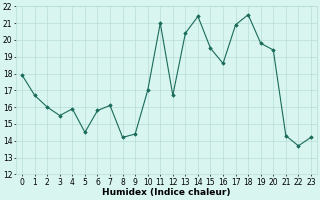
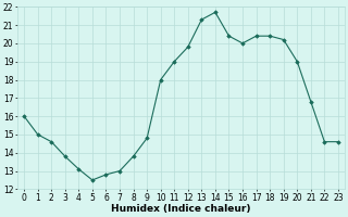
0: 17.9 -> 16.0
1: 16.7 -> 15.0
2: 16.0 -> 14.6
3: 15.5 -> 13.8
4: 15.9 -> 13.1
5: 14.5 -> 12.5
6: 15.8 -> 12.8
7: 16.1 -> 13.0
8: 14.2 -> 13.8
9: 14.4 -> 14.8
10: 17.0 -> 18.0
11: 21.0 -> 19.0
12: 16.7 -> 19.8
13: 20.4 -> 21.3
14: 21.4 -> 21.7
15: 19.5 -> 20.4
16: 18.6 -> 20.0
17: 20.9 -> 20.4
18: 21.5 -> 20.4
19: 19.8 -> 20.2
20: 19.4 -> 19.0
21: 14.3 -> 16.8
22: 13.7 -> 14.6
23: 14.2 -> 14.6
